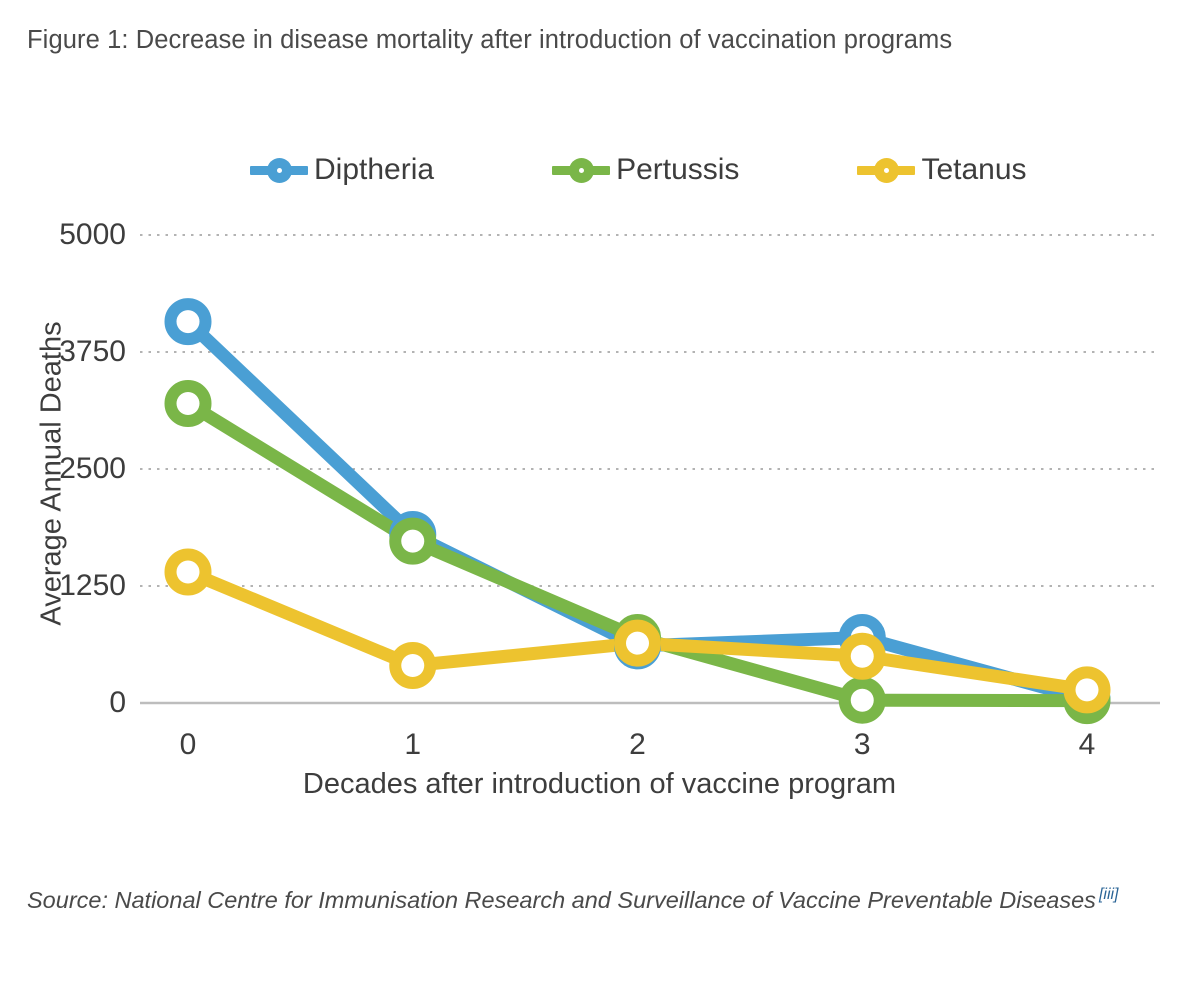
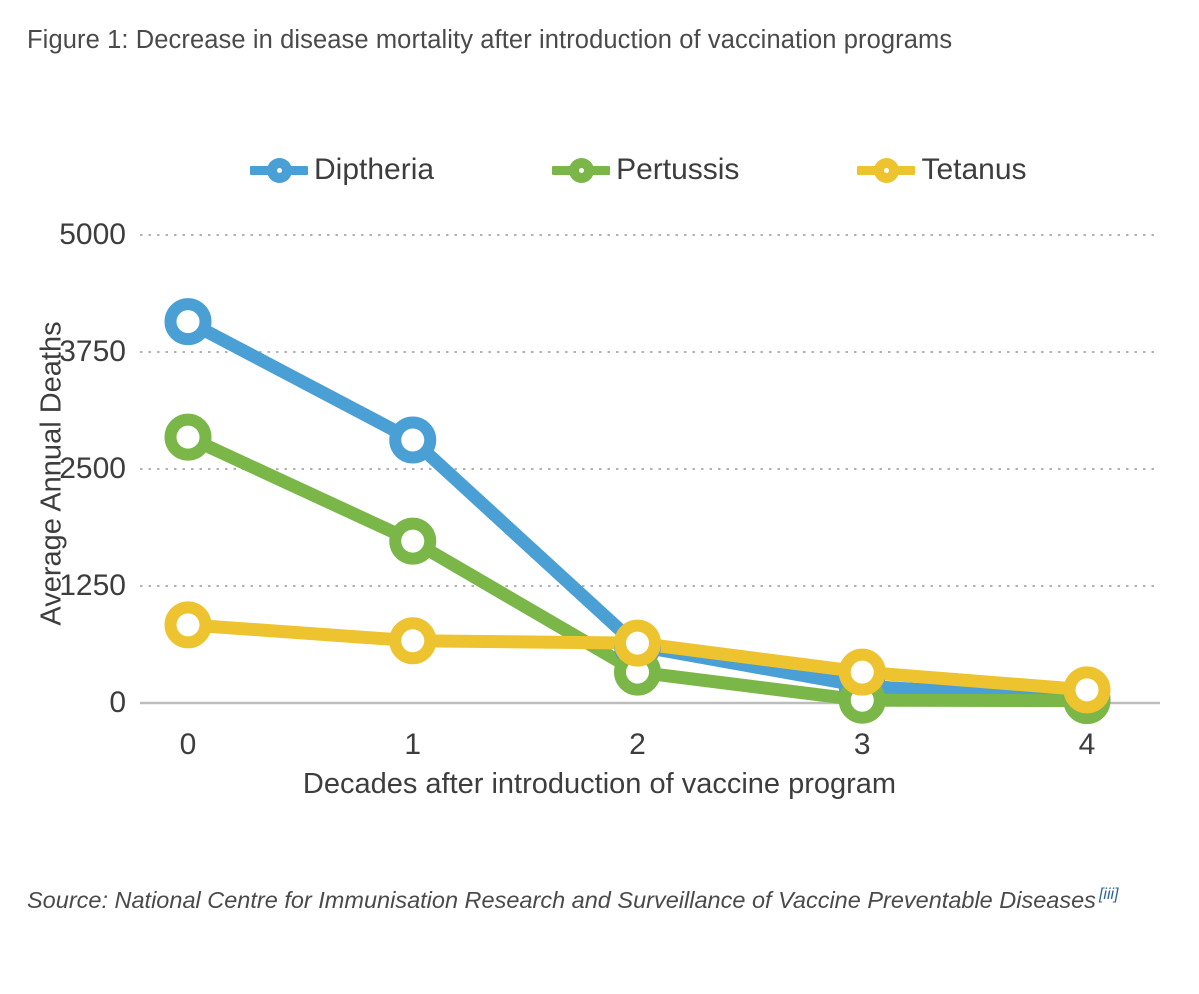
Pertussis/0: 3200 -> 2800
Tetanus/0: 1400 -> 800
Diptheria/1: 1800 -> 2800
Tetanus/1: 400 -> 700
Pertussis/2: 700 -> 300
Diptheria/3: 700 -> 200
Tetanus/3: 500 -> 300
